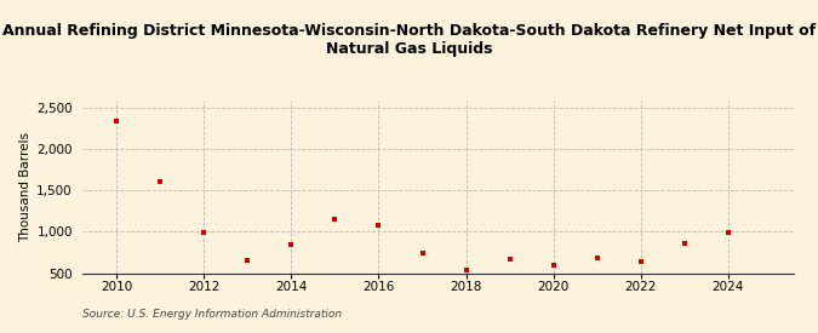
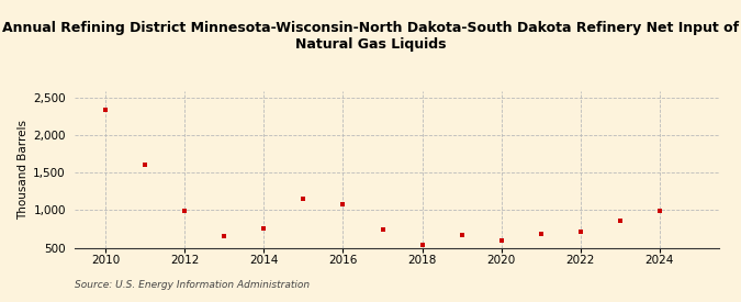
2014: 850 -> 760
2022: 640 -> 720
